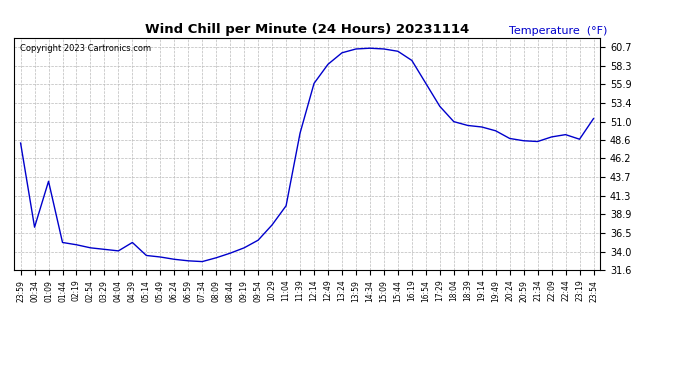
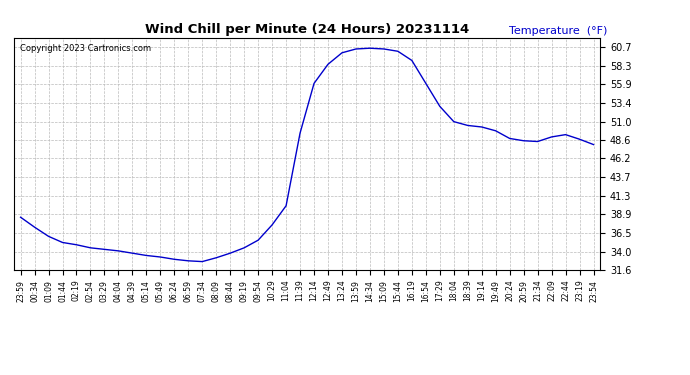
23:59: 48.2 -> 38.5
01:09: 43.2 -> 36.0
04:39: 35.2 -> 33.8
23:54: 51.4 -> 48.0
